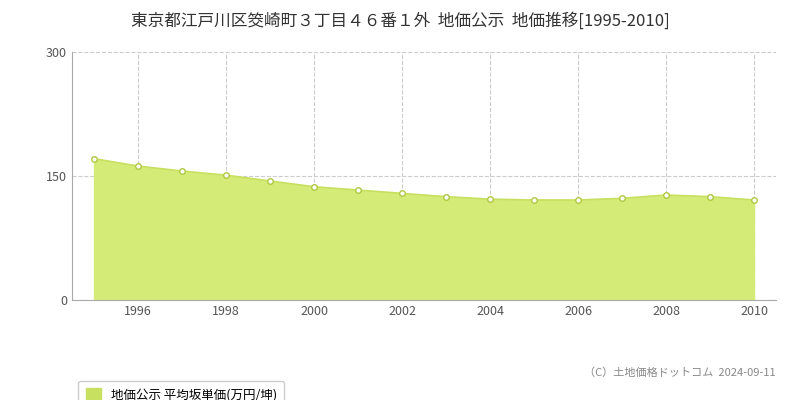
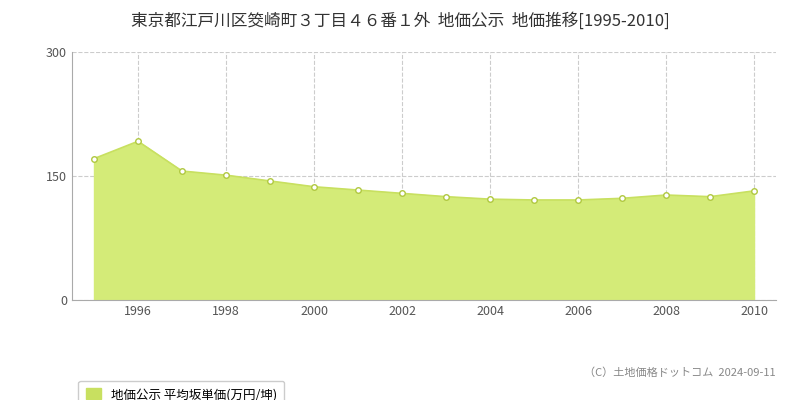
1996: 162 -> 192
2010: 121 -> 132
